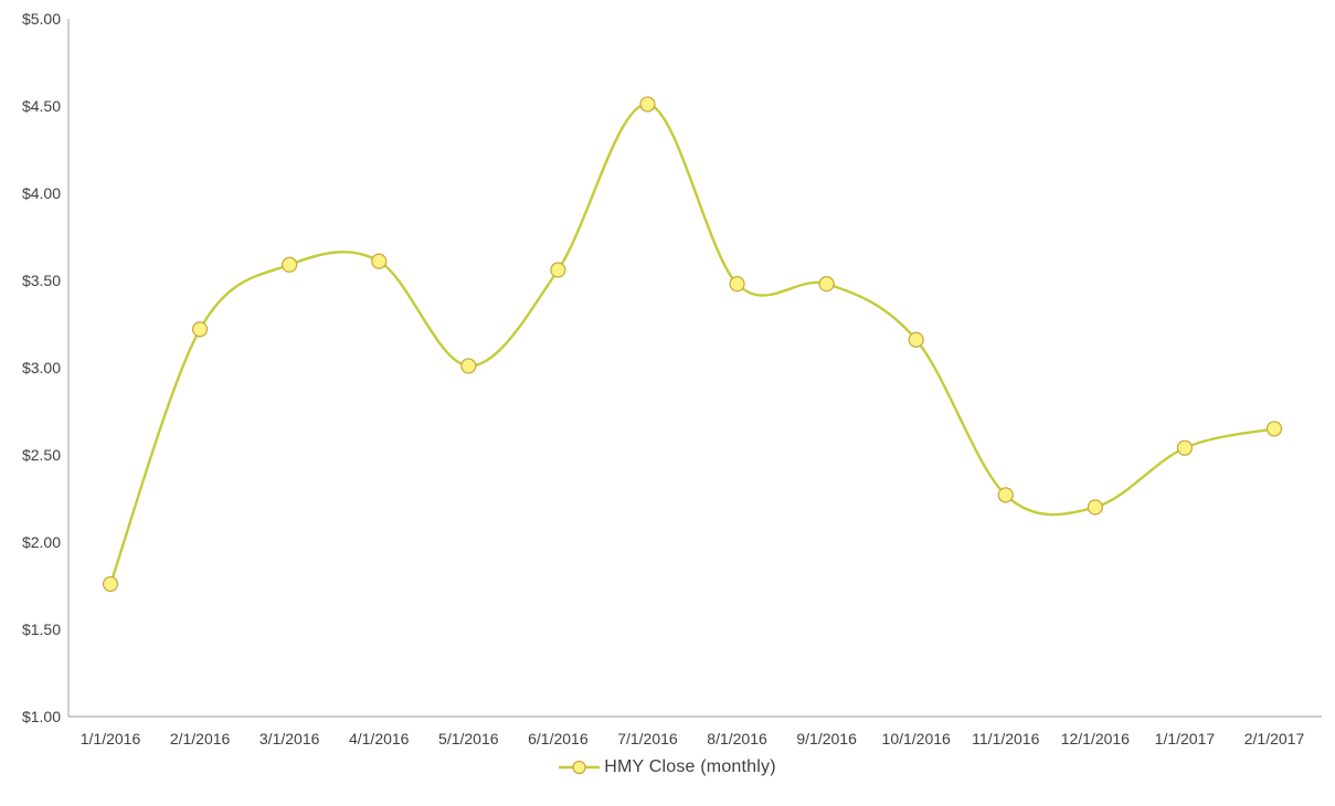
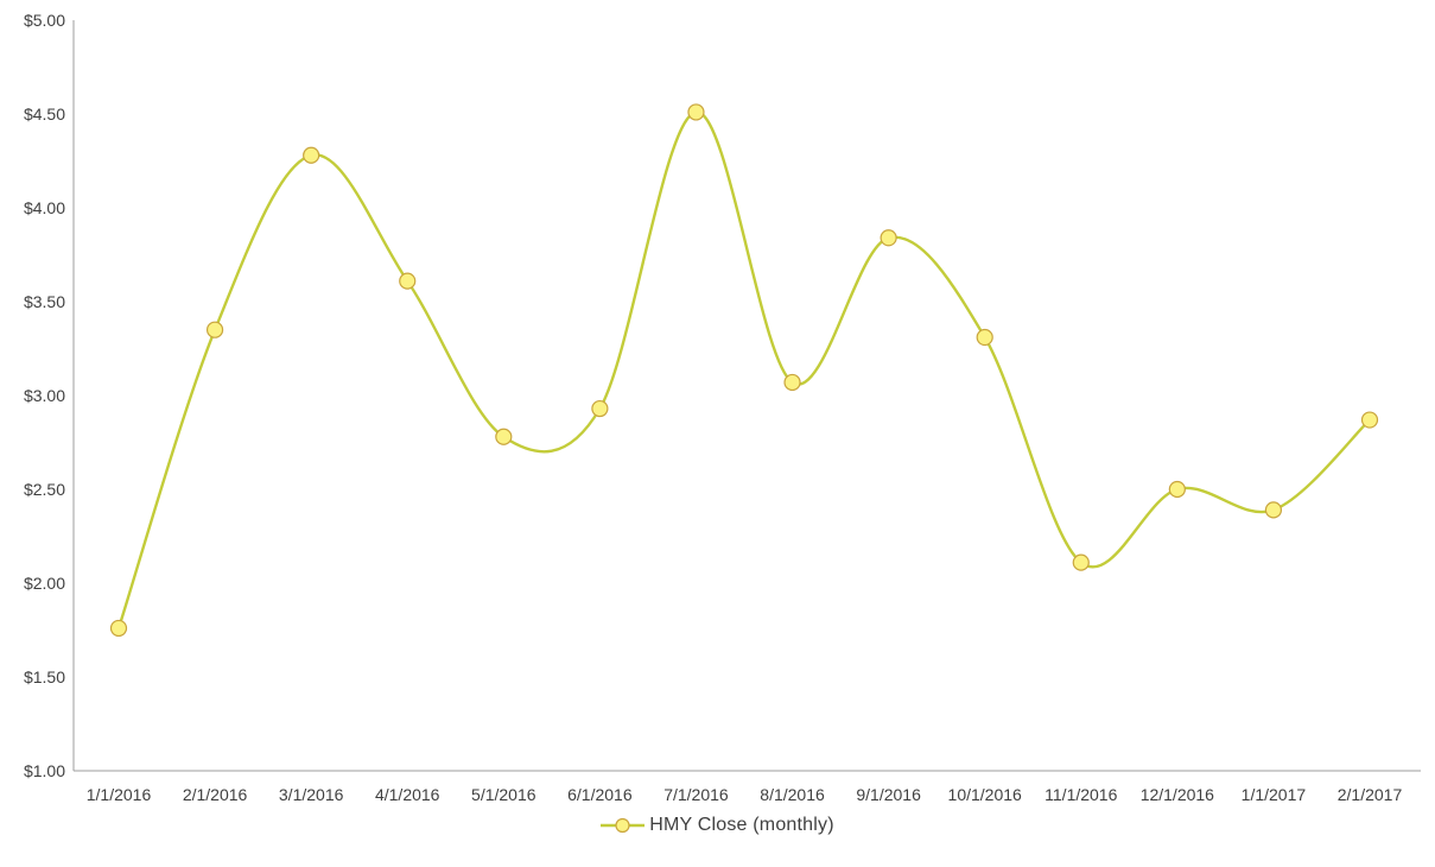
2/1/2016: $3.22 -> $3.35
3/1/2016: $3.59 -> $4.28
5/1/2016: $3.01 -> $2.78
6/1/2016: $3.56 -> $2.93
8/1/2016: $3.48 -> $3.07
9/1/2016: $3.48 -> $3.84
10/1/2016: $3.16 -> $3.31
11/1/2016: $2.27 -> $2.11
12/1/2016: $2.20 -> $2.50
1/1/2017: $2.54 -> $2.39
2/1/2017: $2.65 -> $2.87
